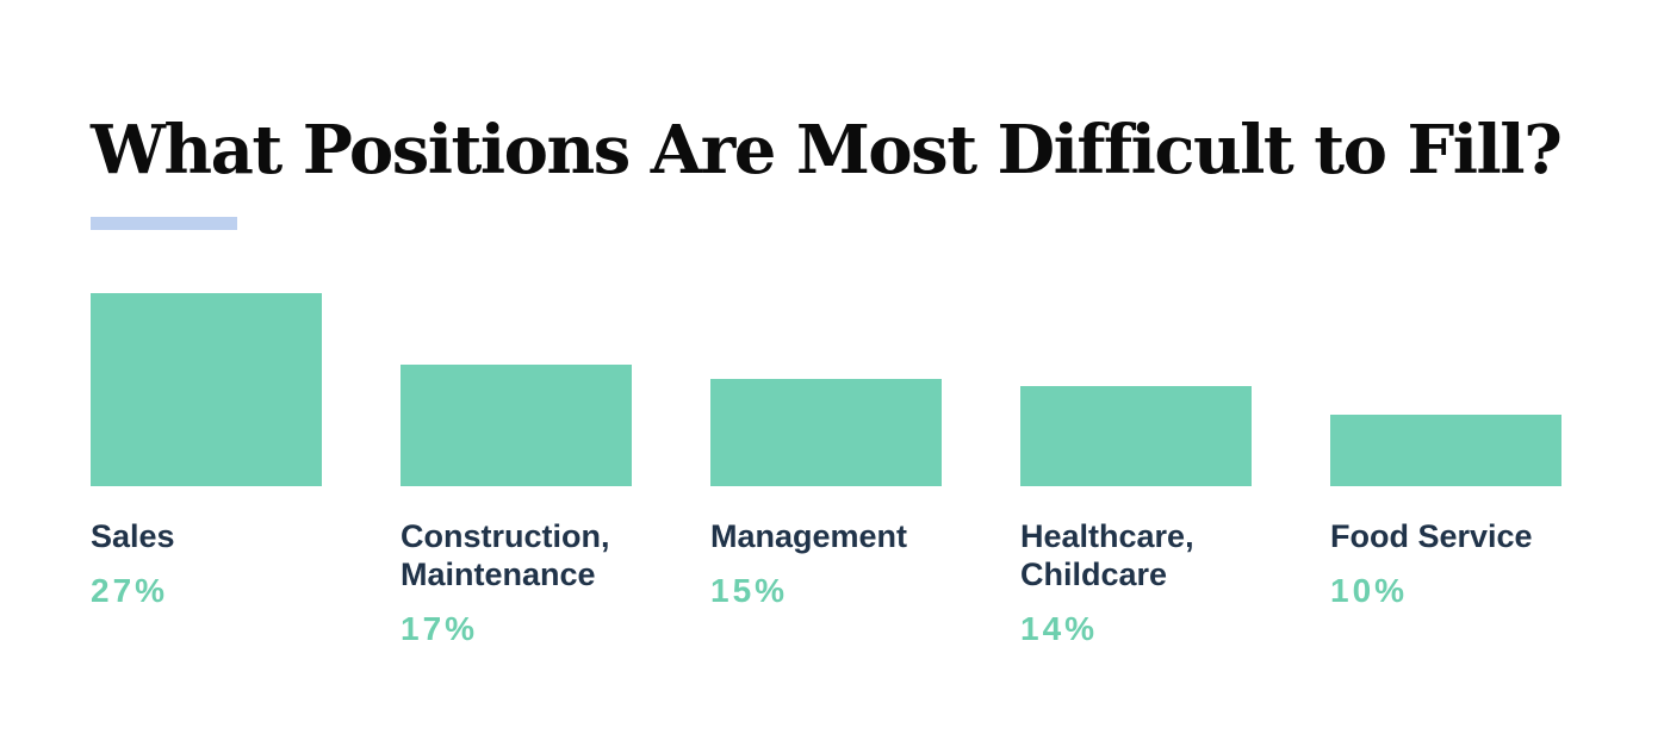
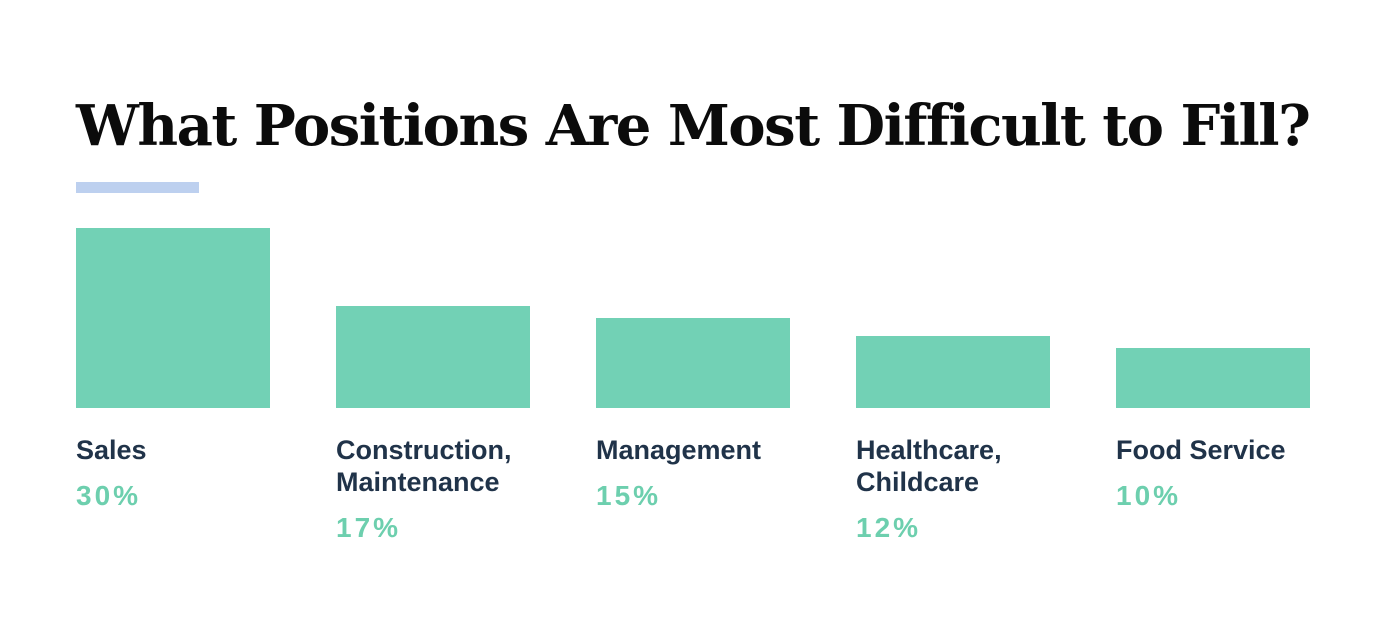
Sales: 27% -> 30%
Healthcare, Childcare: 14% -> 12%
